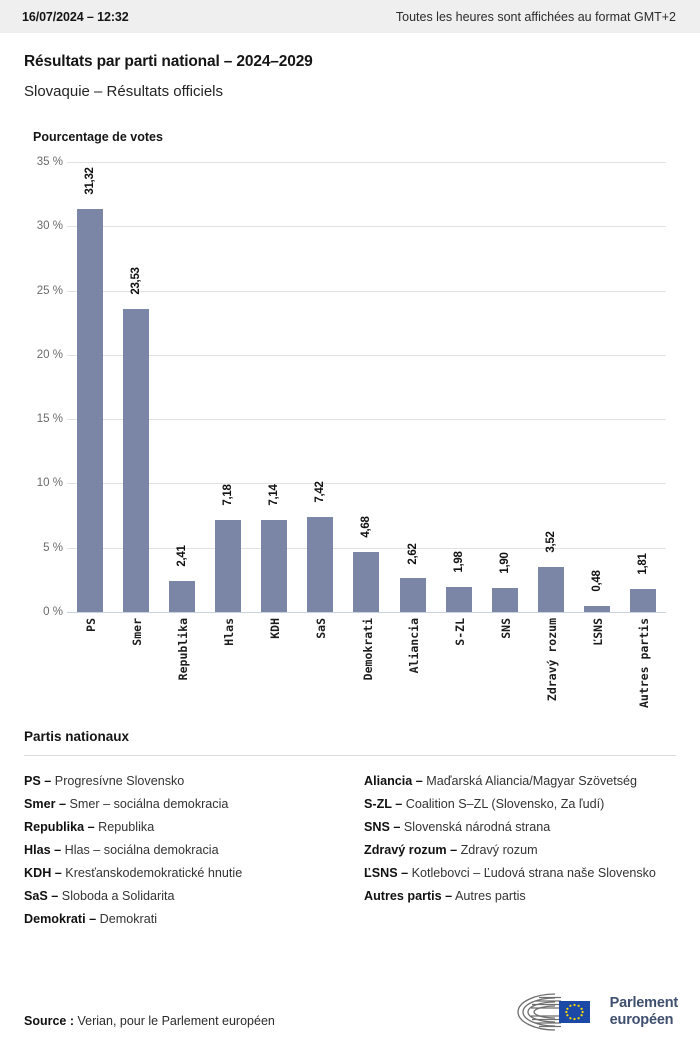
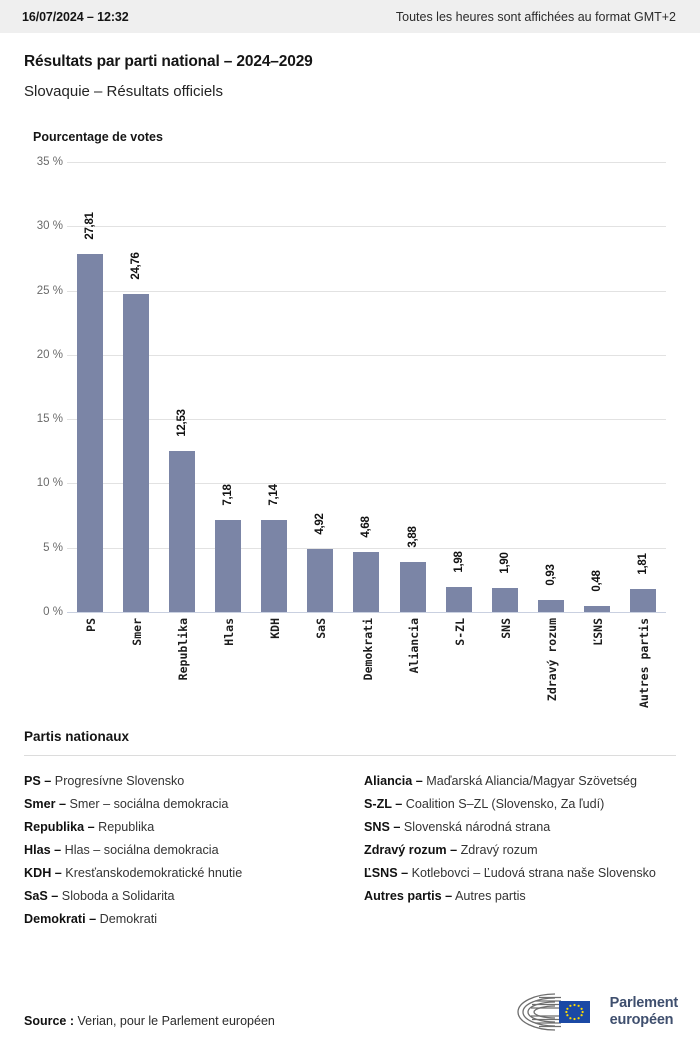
PS: 31,32 -> 27,81
Smer: 23,53 -> 24,76
Republika: 2,41 -> 12,53
SaS: 7,42 -> 4,92
Aliancia: 2,62 -> 3,88
Zdravý rozum: 3,52 -> 0,93
